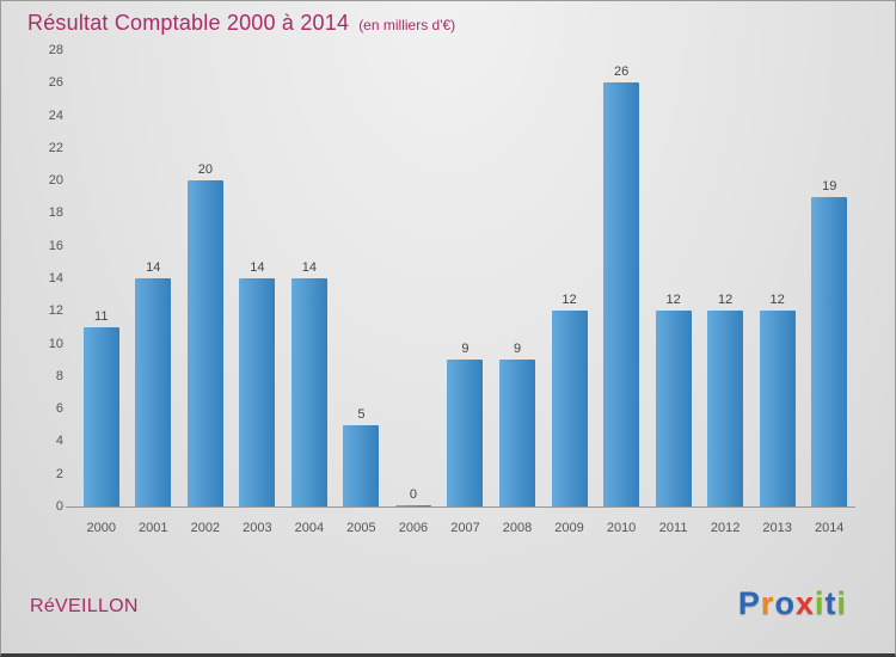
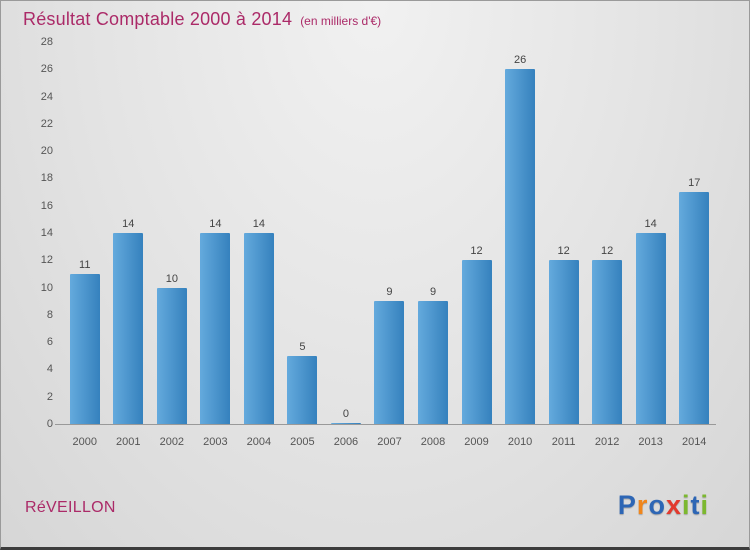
2002: 20 -> 10
2013: 12 -> 14
2014: 19 -> 17
